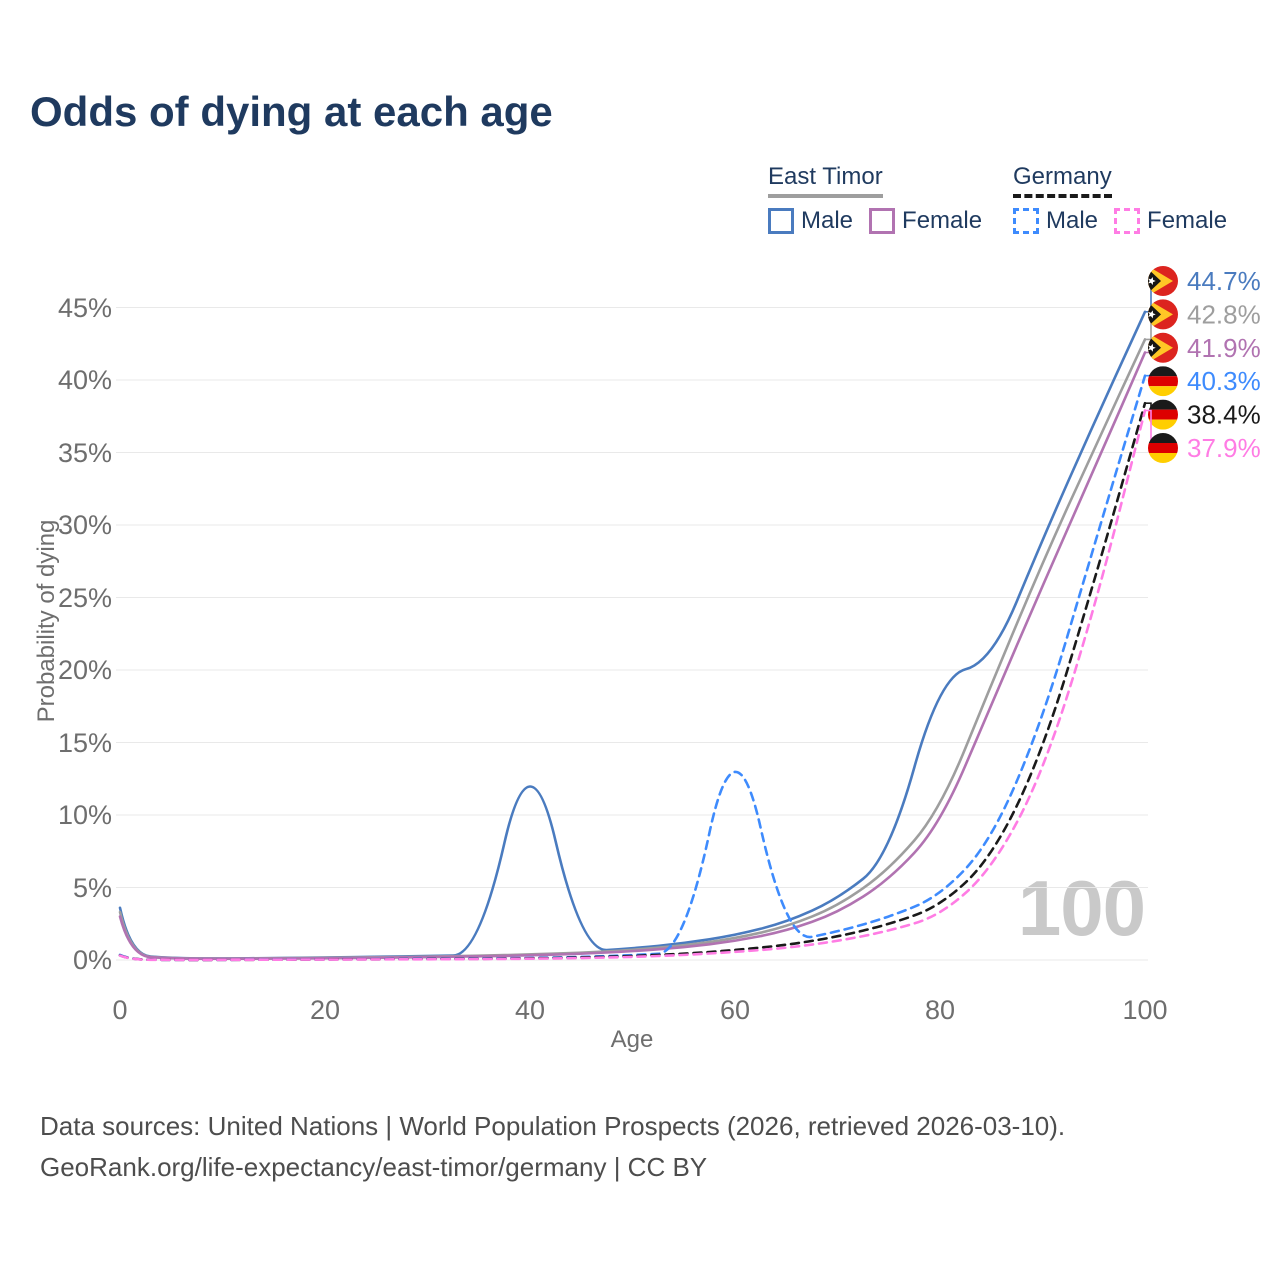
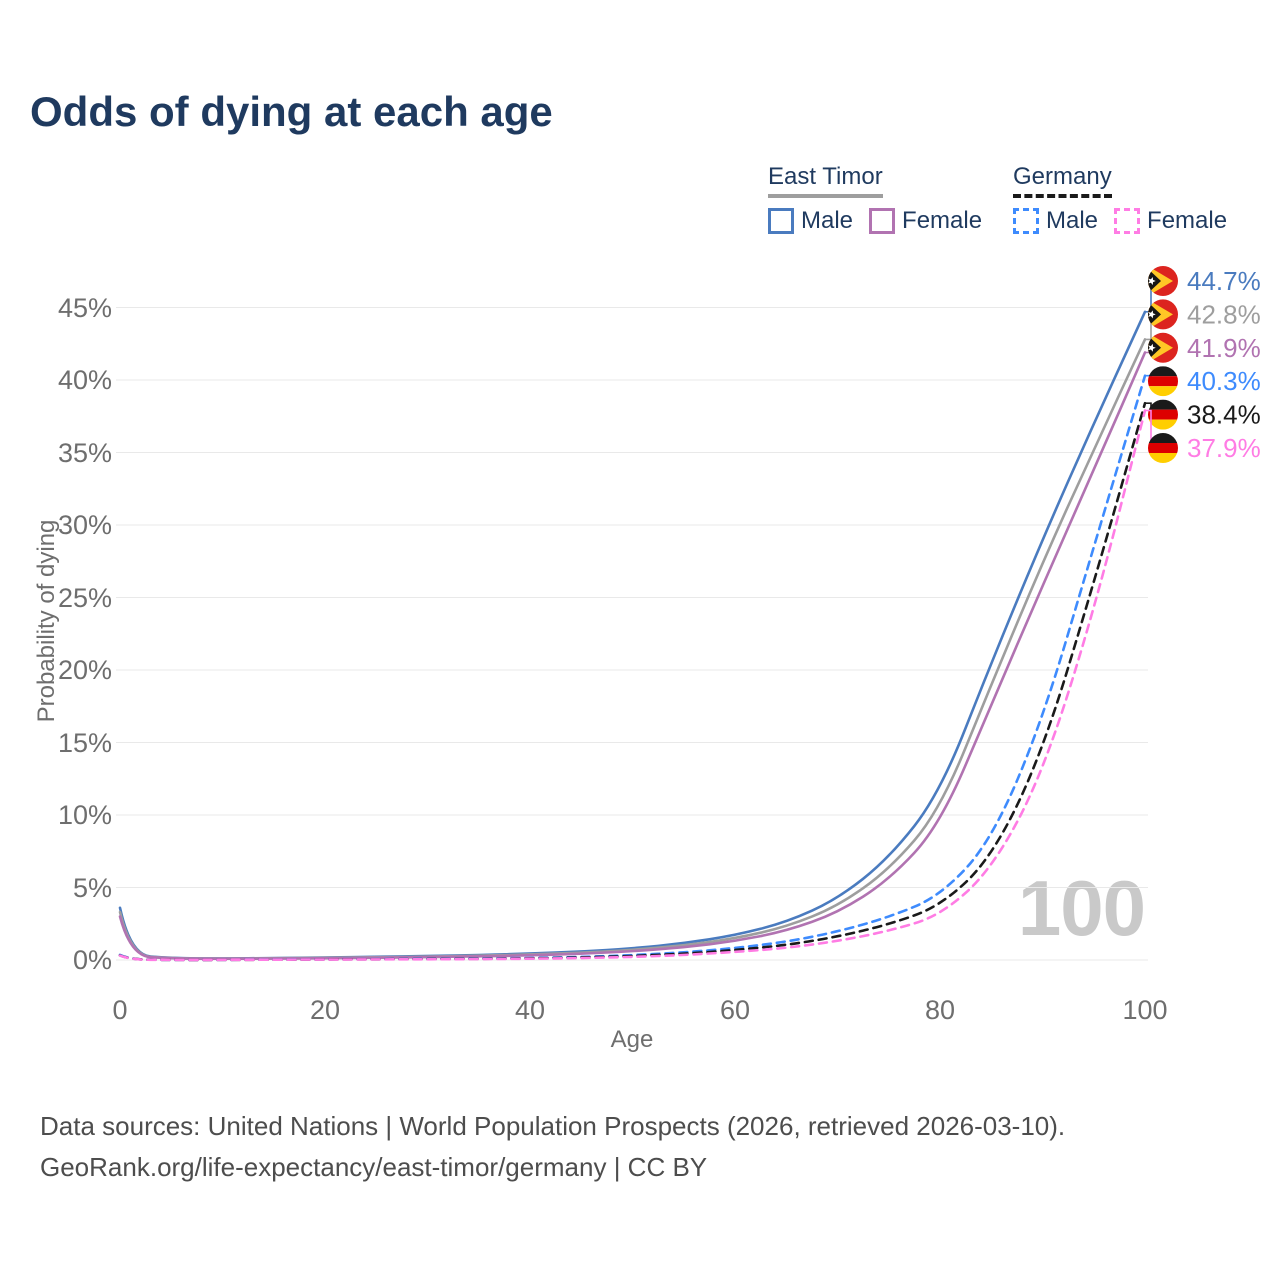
East Timor Male/40: 15.8% -> 0.4%
Germany Male/60: 17.0% -> 0.8%
East Timor Male/80: 19.6% -> 11.5%
